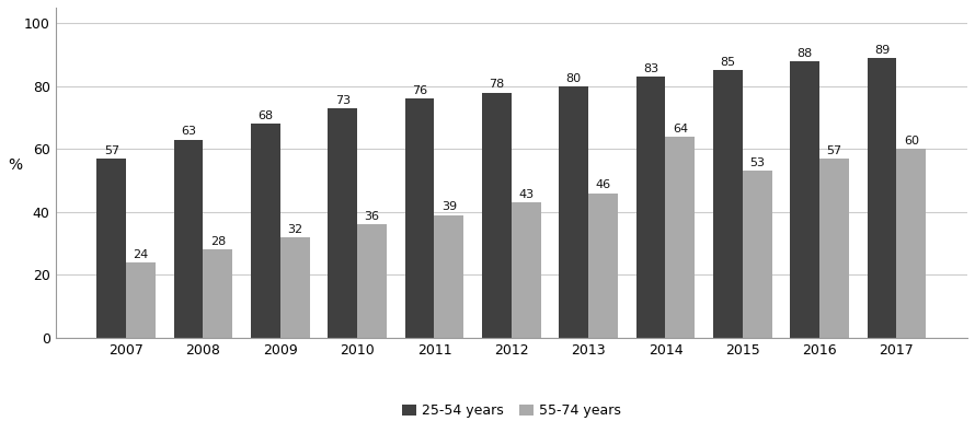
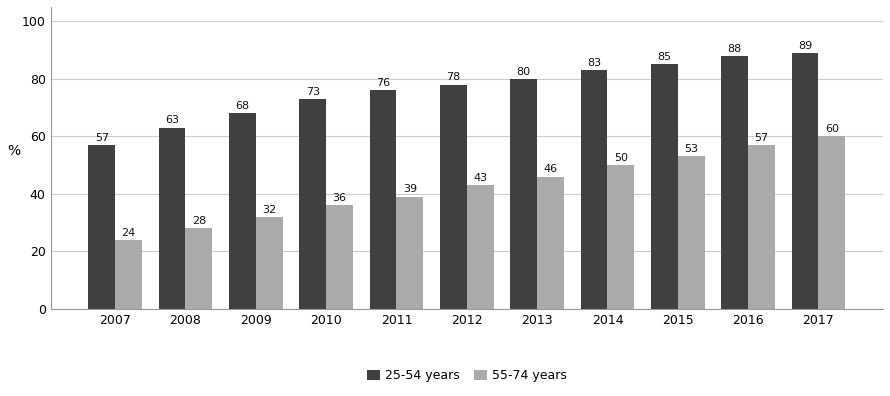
55-74 years/2014: 64 -> 50
